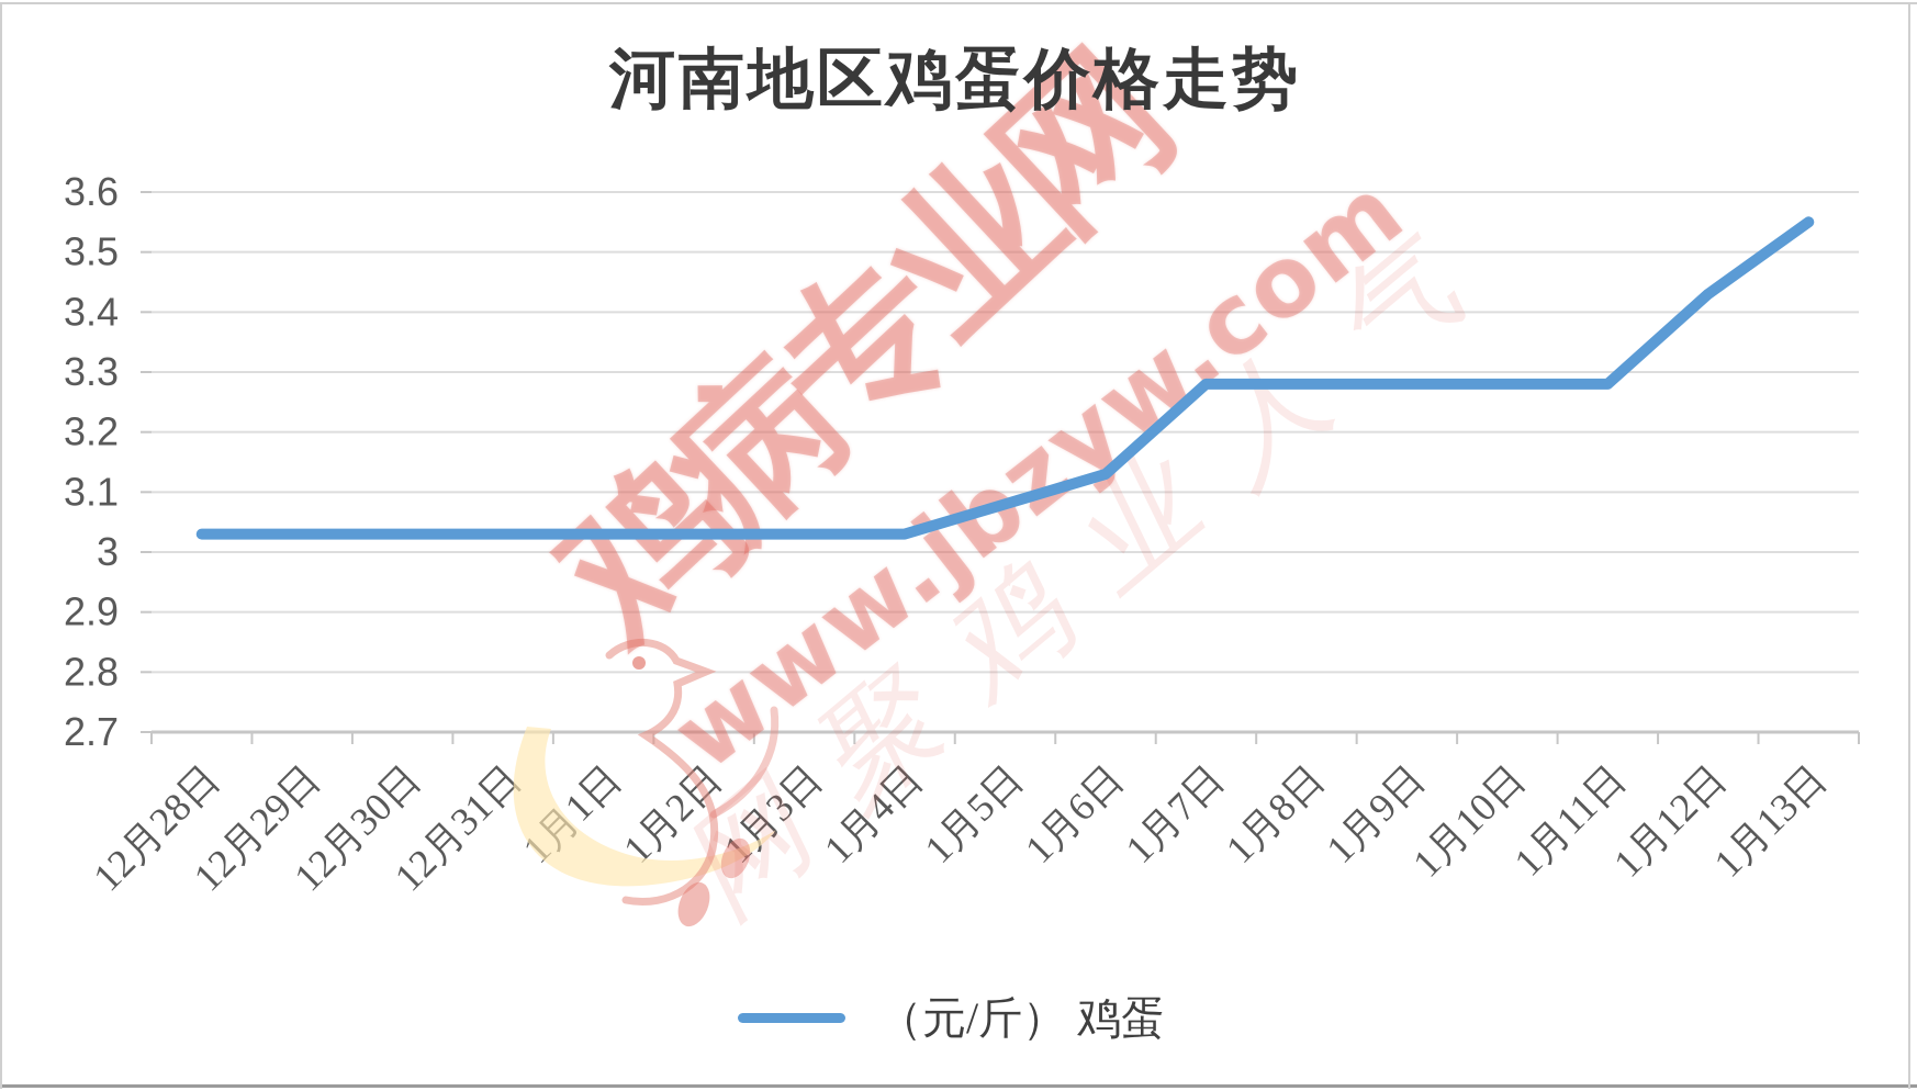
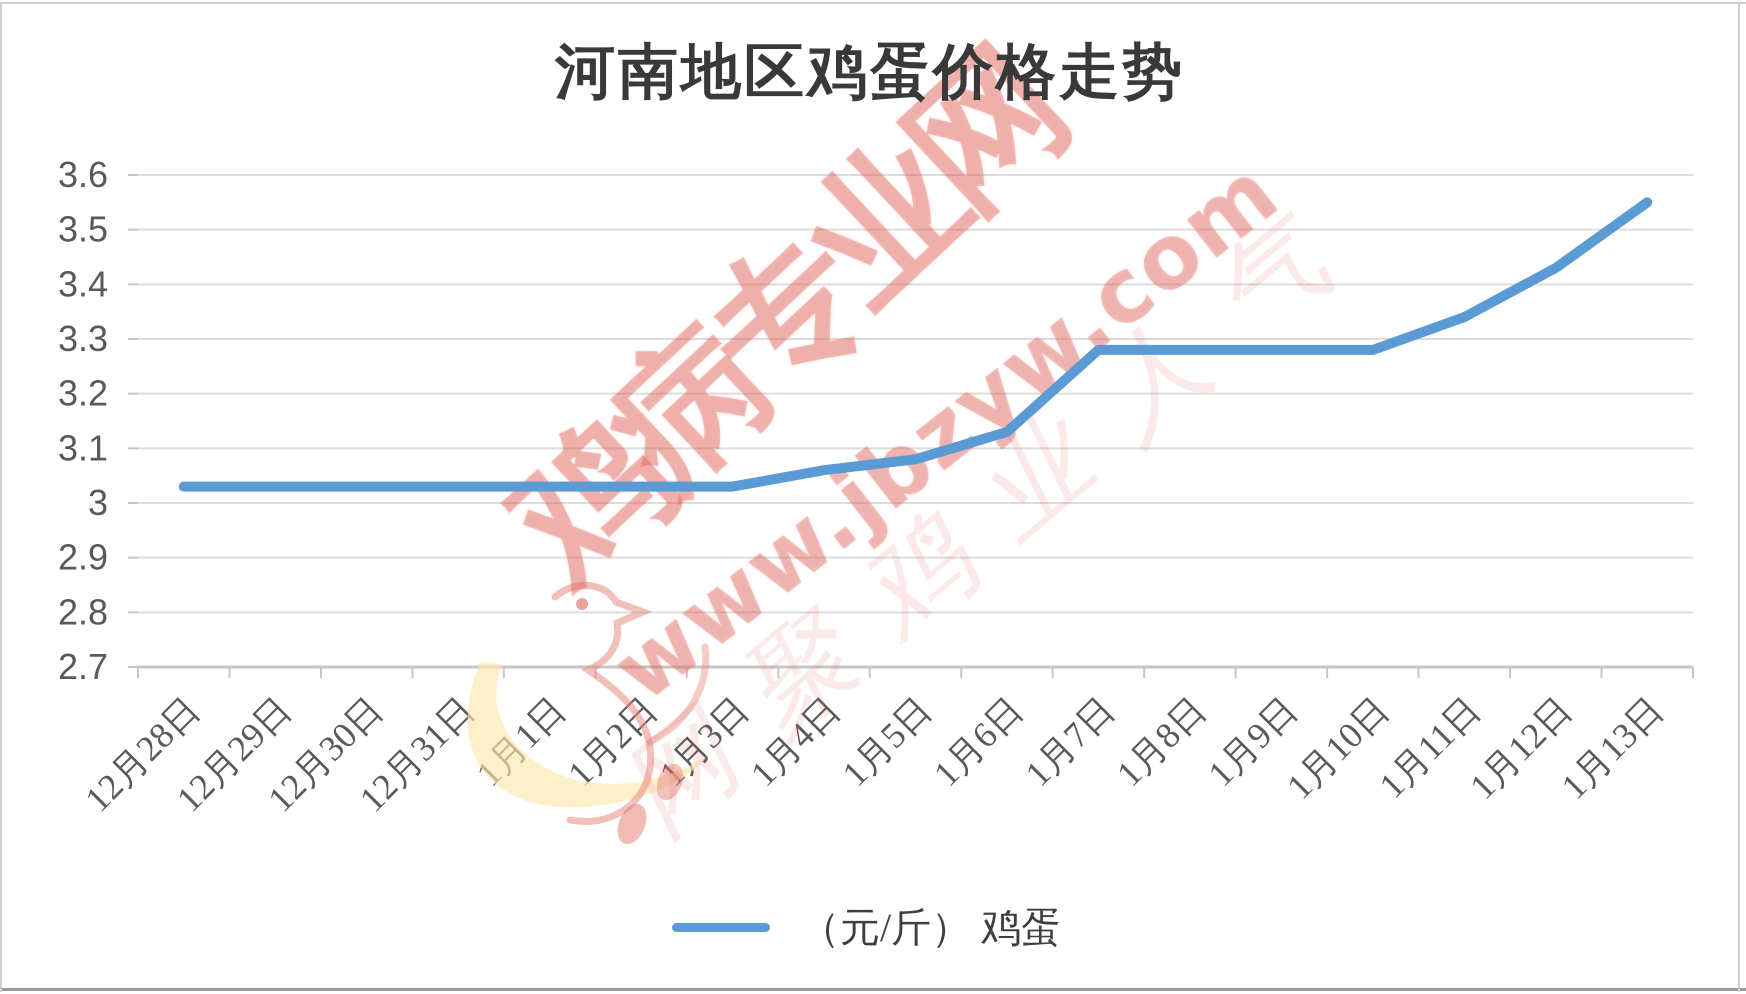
1月4日: 3.03 -> 3.06
1月11日: 3.28 -> 3.34
